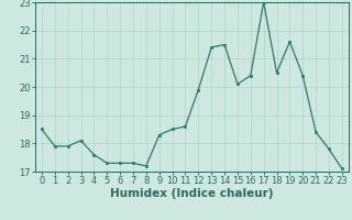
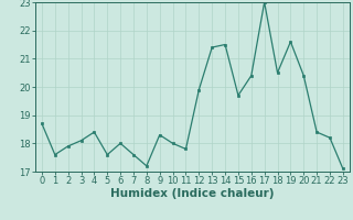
0: 18.5 -> 18.7
1: 17.9 -> 17.6
4: 17.6 -> 18.4
5: 17.3 -> 17.6
6: 17.3 -> 18.0
7: 17.3 -> 17.6
10: 18.5 -> 18.0
11: 18.6 -> 17.8
15: 20.1 -> 19.7
22: 17.8 -> 18.2
